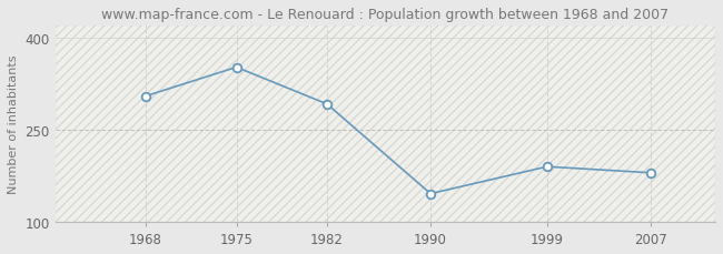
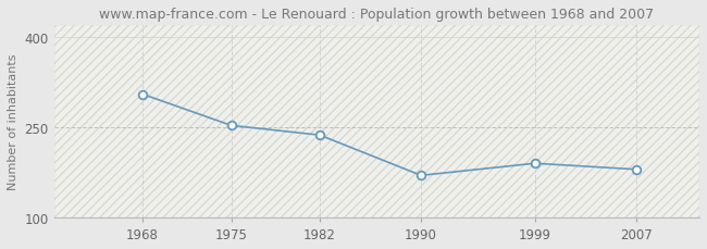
1975: 352 -> 253
1982: 292 -> 237
1990: 146 -> 170
